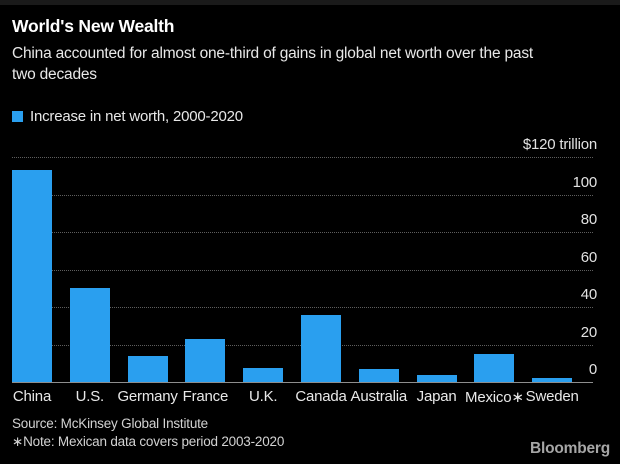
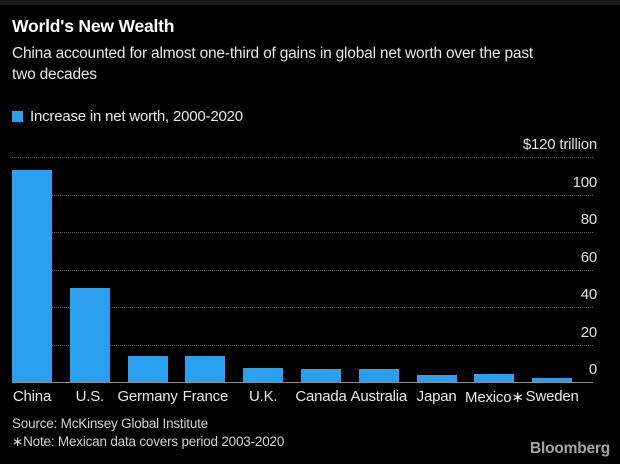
France: 23 -> 14
Canada: 36 -> 7
Mexico∗: 15 -> 4
